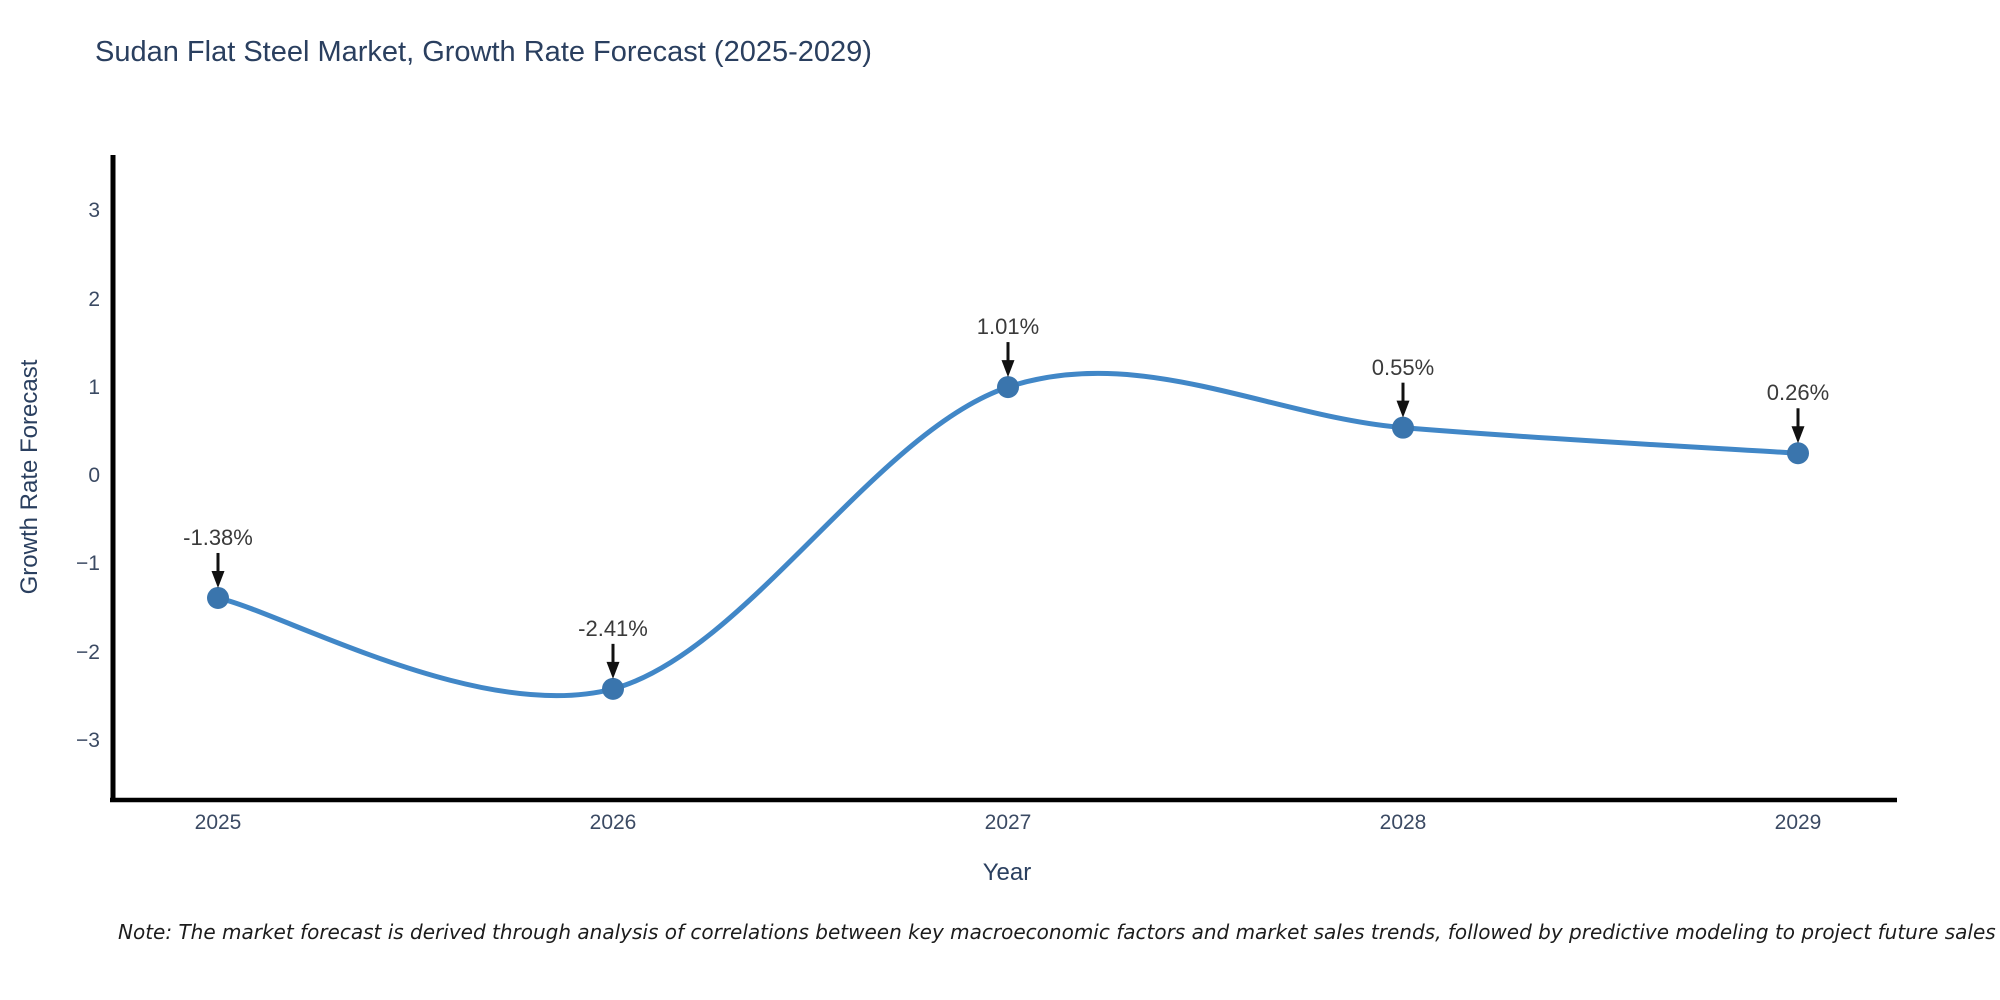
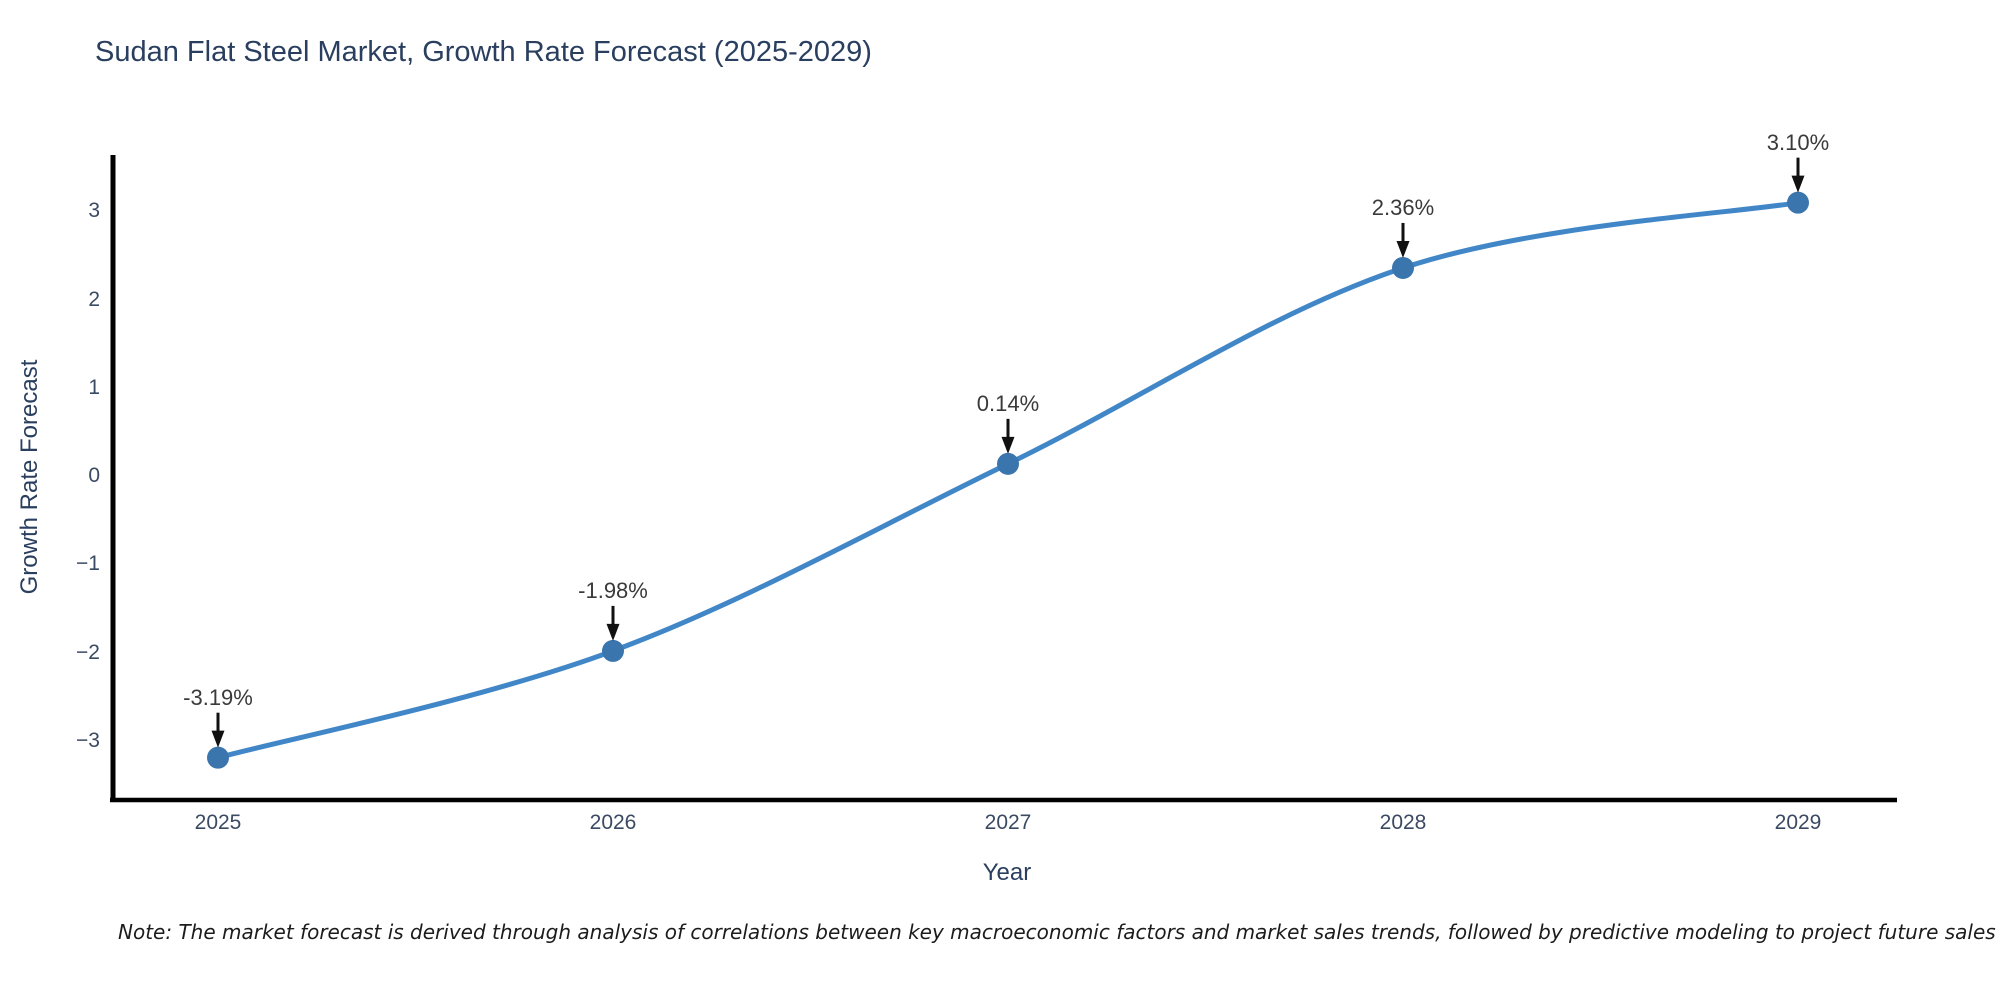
2025: -1.38% -> -3.19%
2026: -2.41% -> -1.98%
2027: 1.01% -> 0.14%
2028: 0.55% -> 2.36%
2029: 0.26% -> 3.10%
